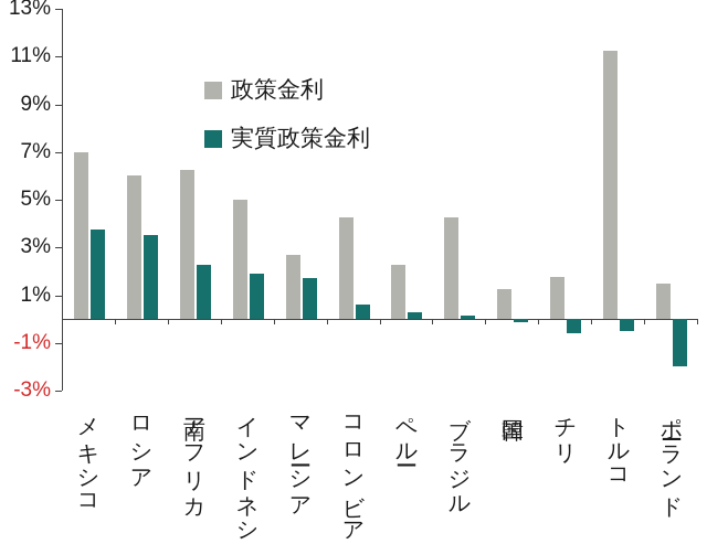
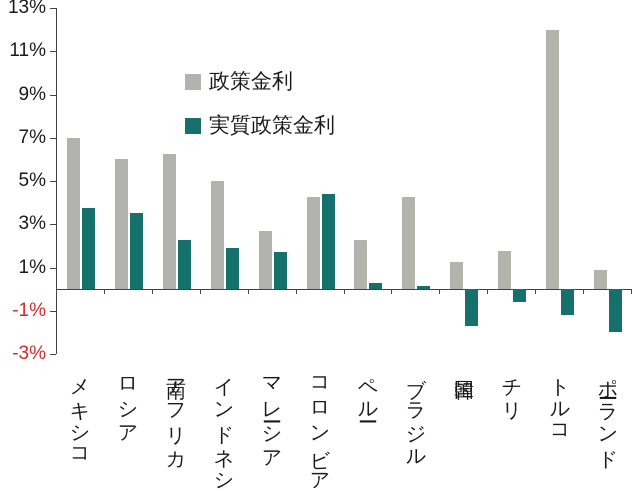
実質政策金利/コロンビア: 0.6% -> 4.4%
実質政策金利/韓国: -0.1% -> -1.7%
政策金利/トルコ: 11.2% -> 12.0%
実質政策金利/トルコ: -0.5% -> -1.2%
政策金利/ポーランド: 1.5% -> 0.9%
